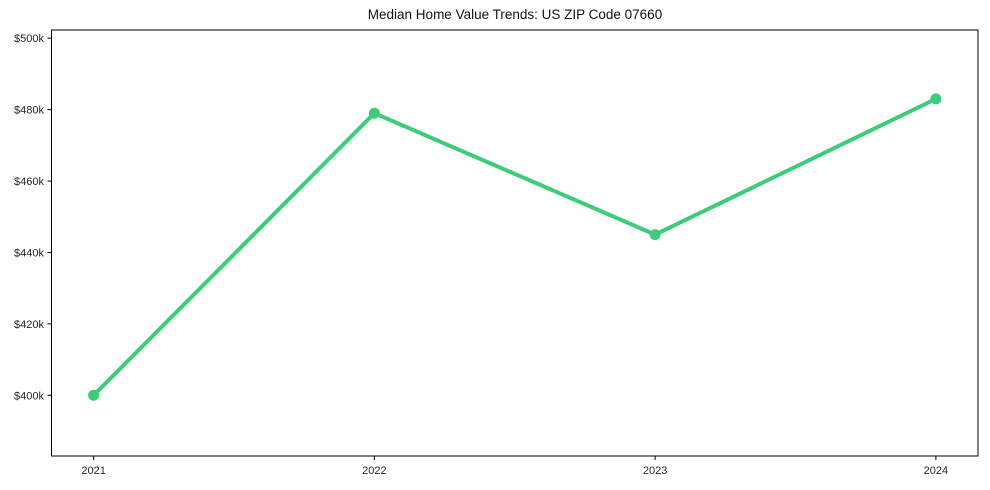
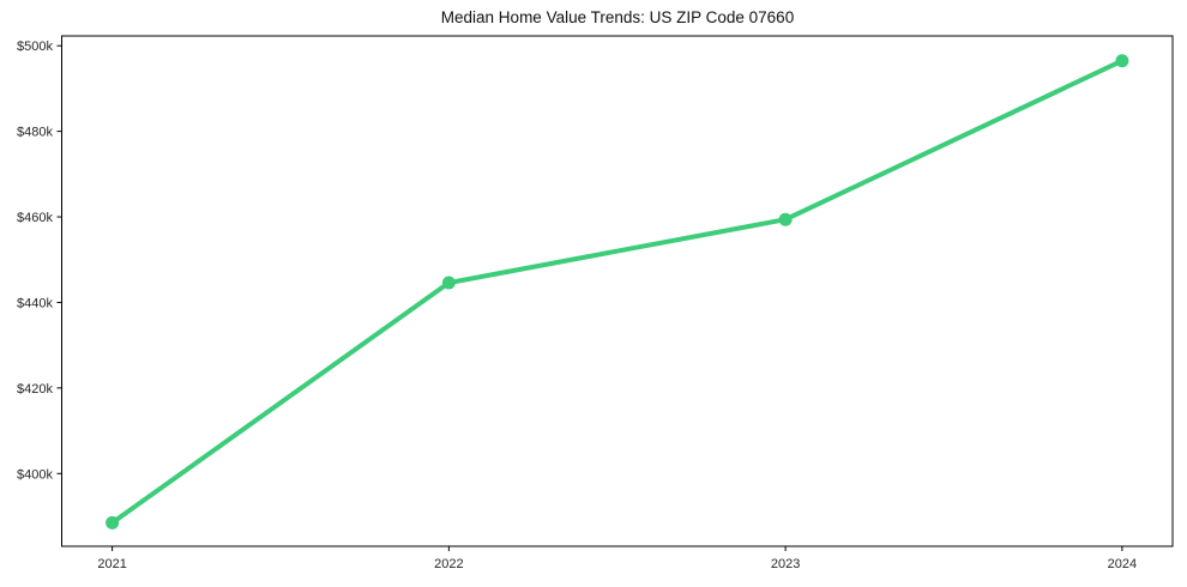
2021: $400k -> $388k
2022: $479k -> $445k
2023: $445k -> $459k
2024: $483k -> $496k
